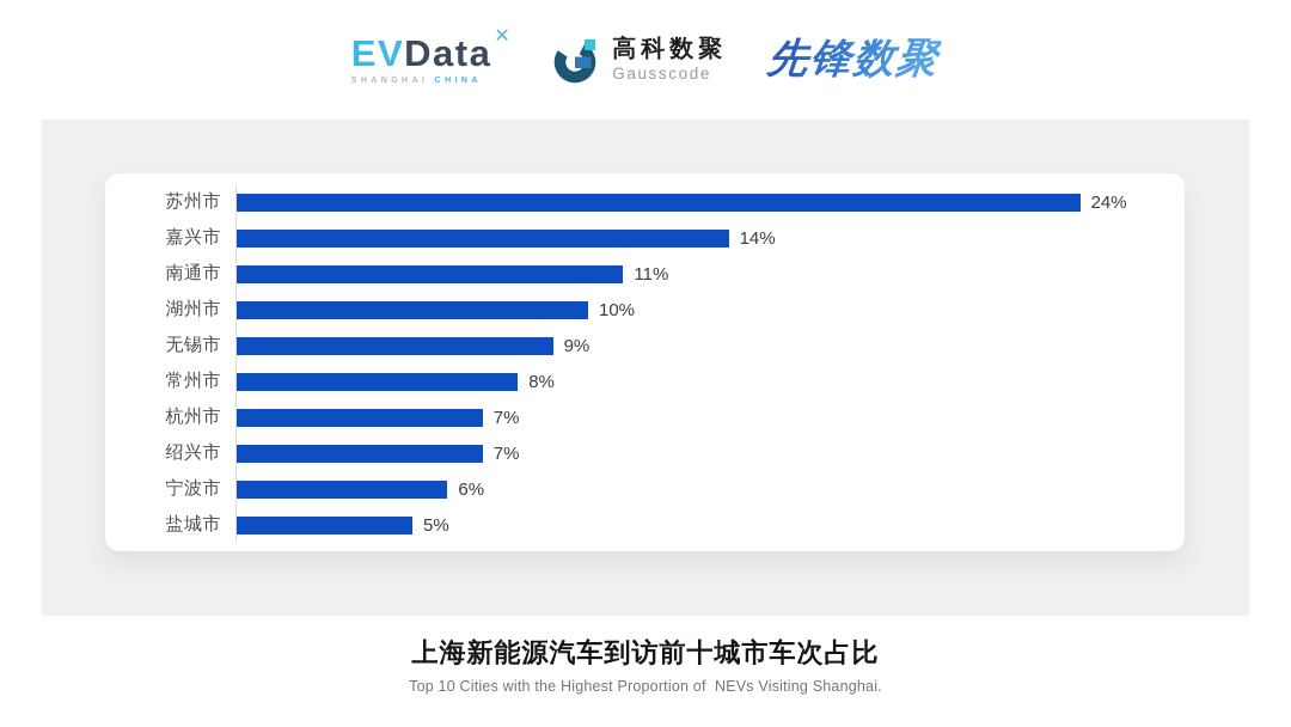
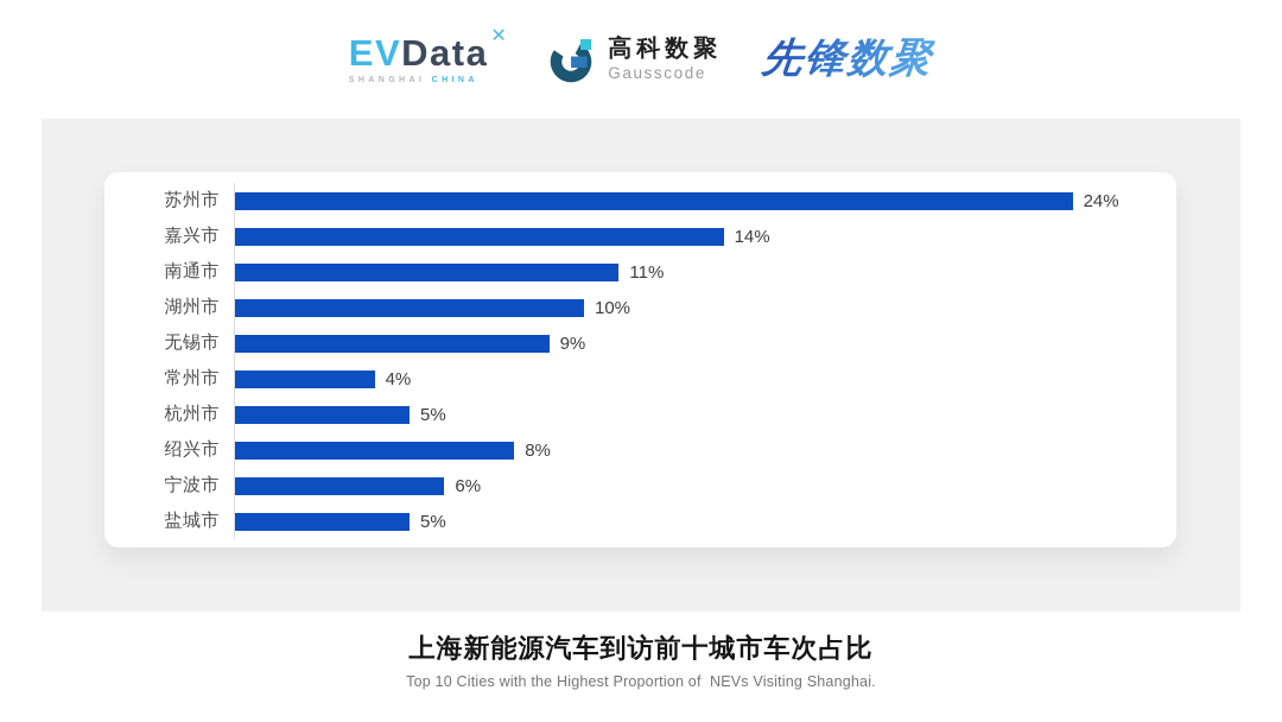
常州市: 8% -> 4%
杭州市: 7% -> 5%
绍兴市: 7% -> 8%
